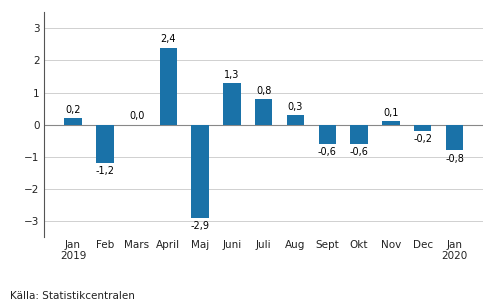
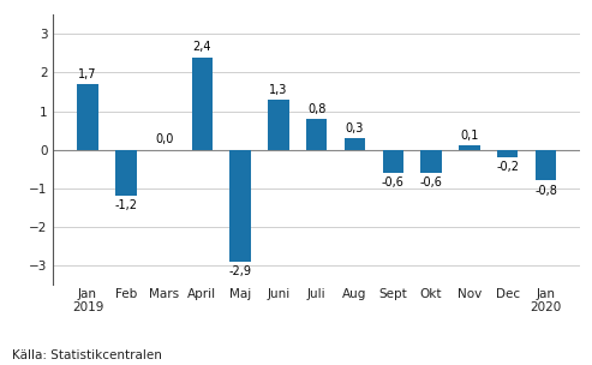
Jan 2019: 0,2 -> 1,7
